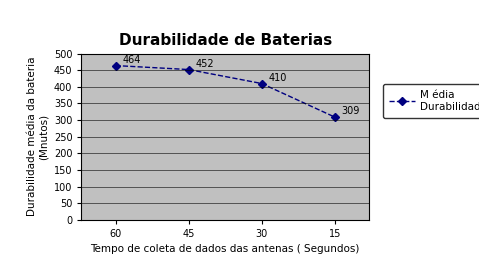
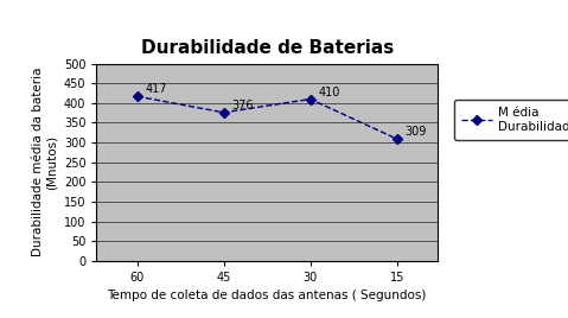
60: 464 -> 417
45: 452 -> 376
